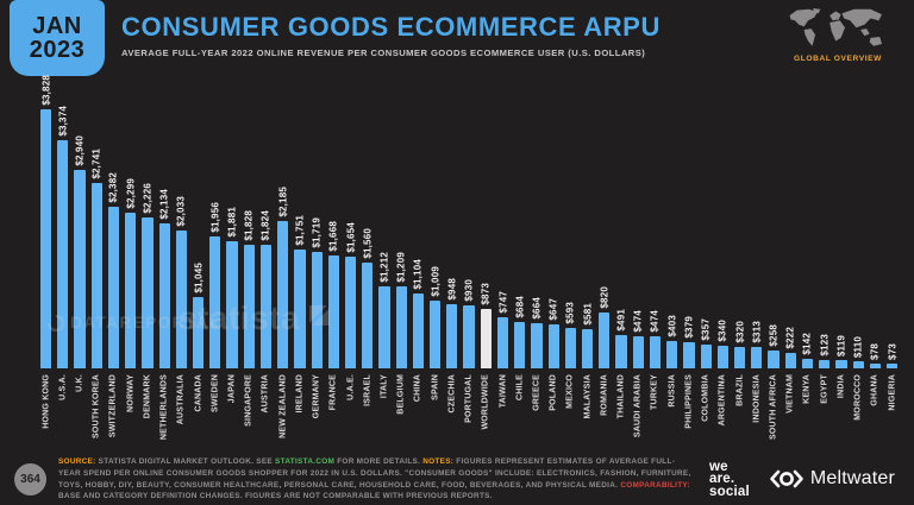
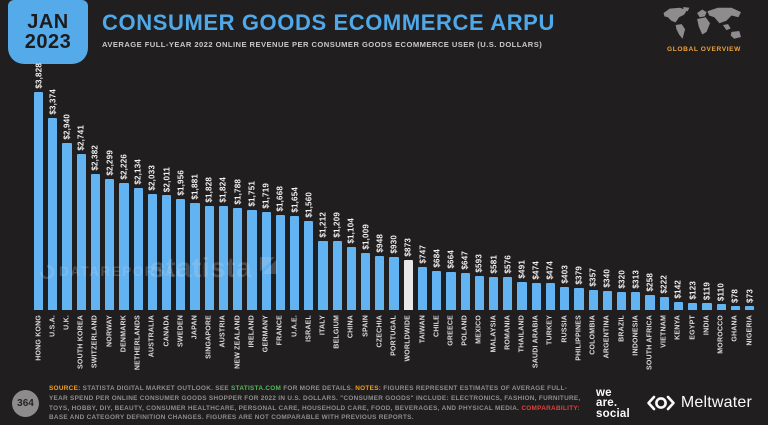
CANADA: $1,045 -> $2,011
NEW ZEALAND: $2,185 -> $1,788
ROMANIA: $820 -> $576
